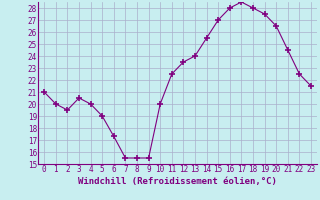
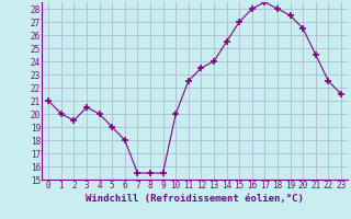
6: 17.3 -> 18.0
